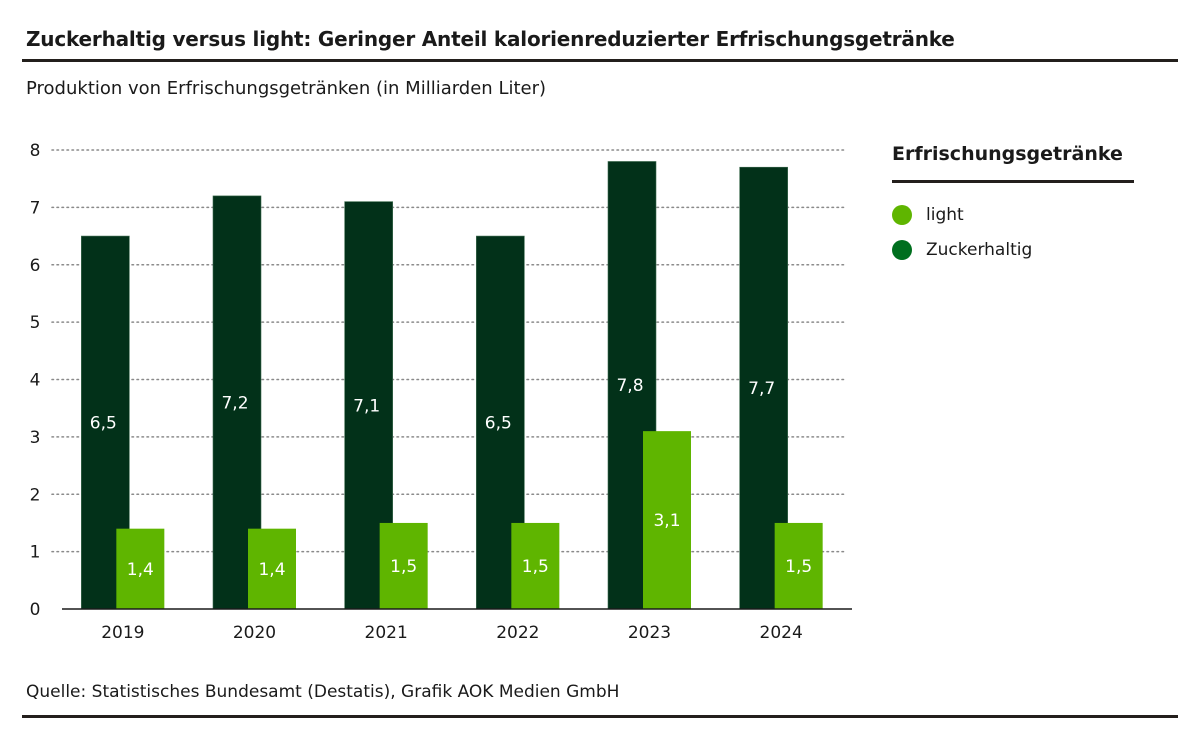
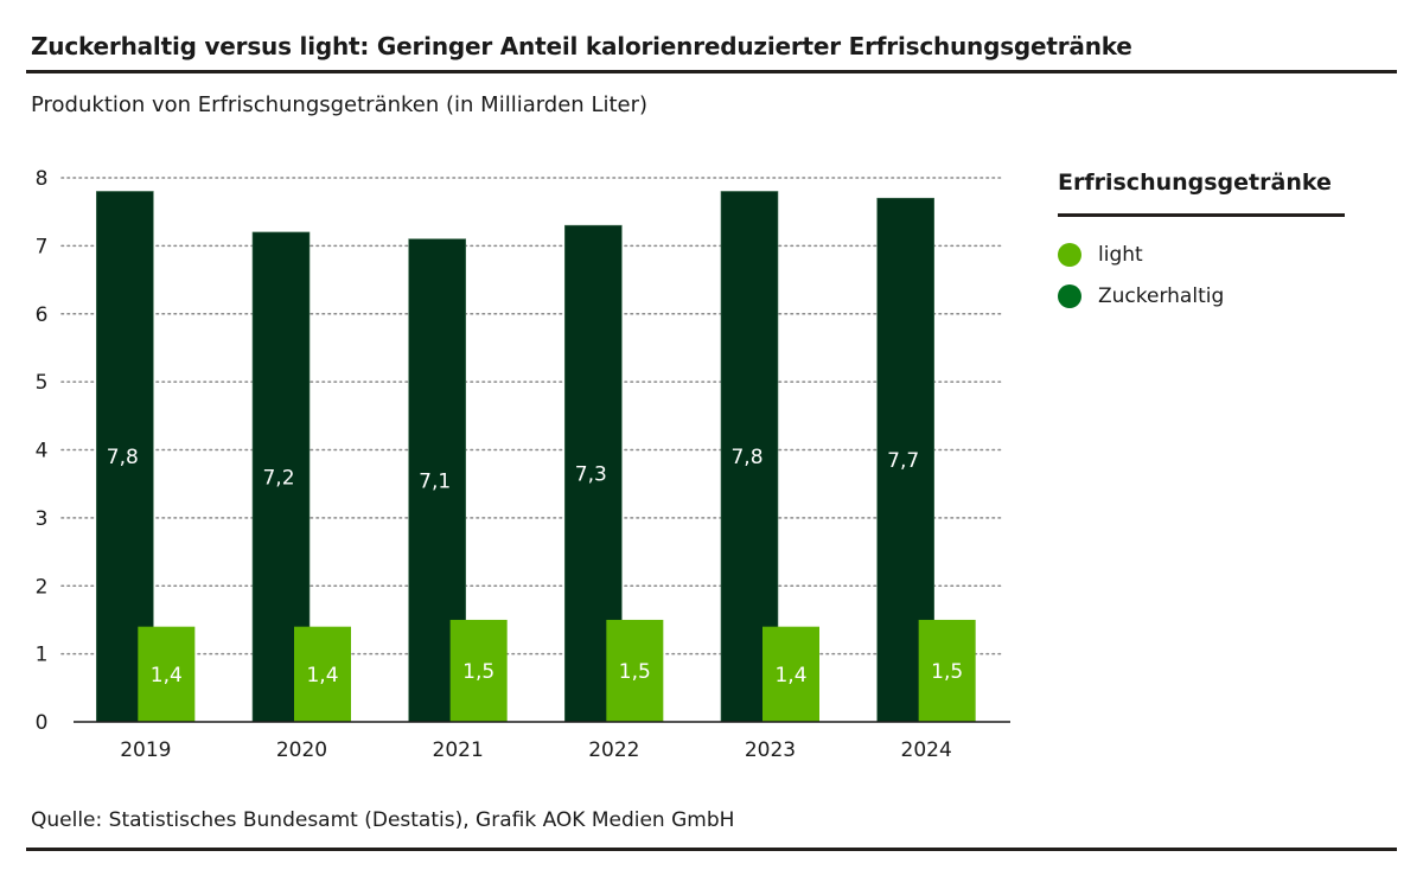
Zuckerhaltig/2019: 6,5 -> 7,8
Zuckerhaltig/2022: 6,5 -> 7,3
light/2023: 3,1 -> 1,4
